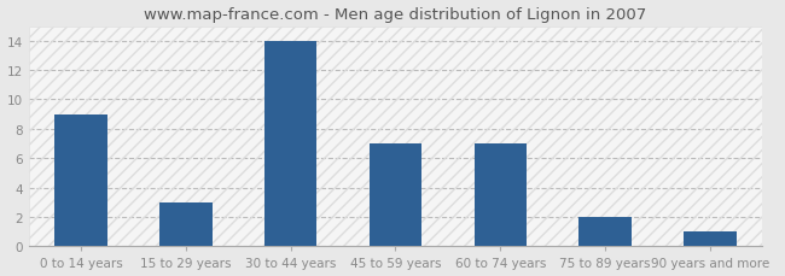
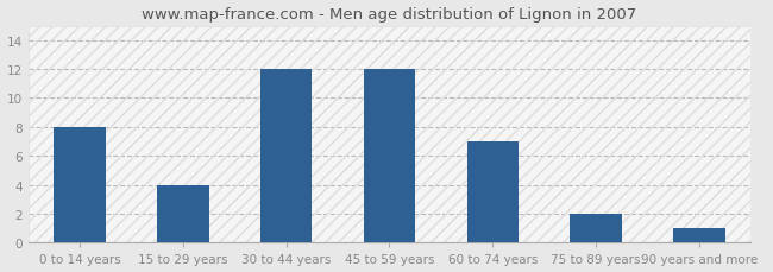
0 to 14 years: 9 -> 8
15 to 29 years: 3 -> 4
30 to 44 years: 14 -> 12
45 to 59 years: 7 -> 12
